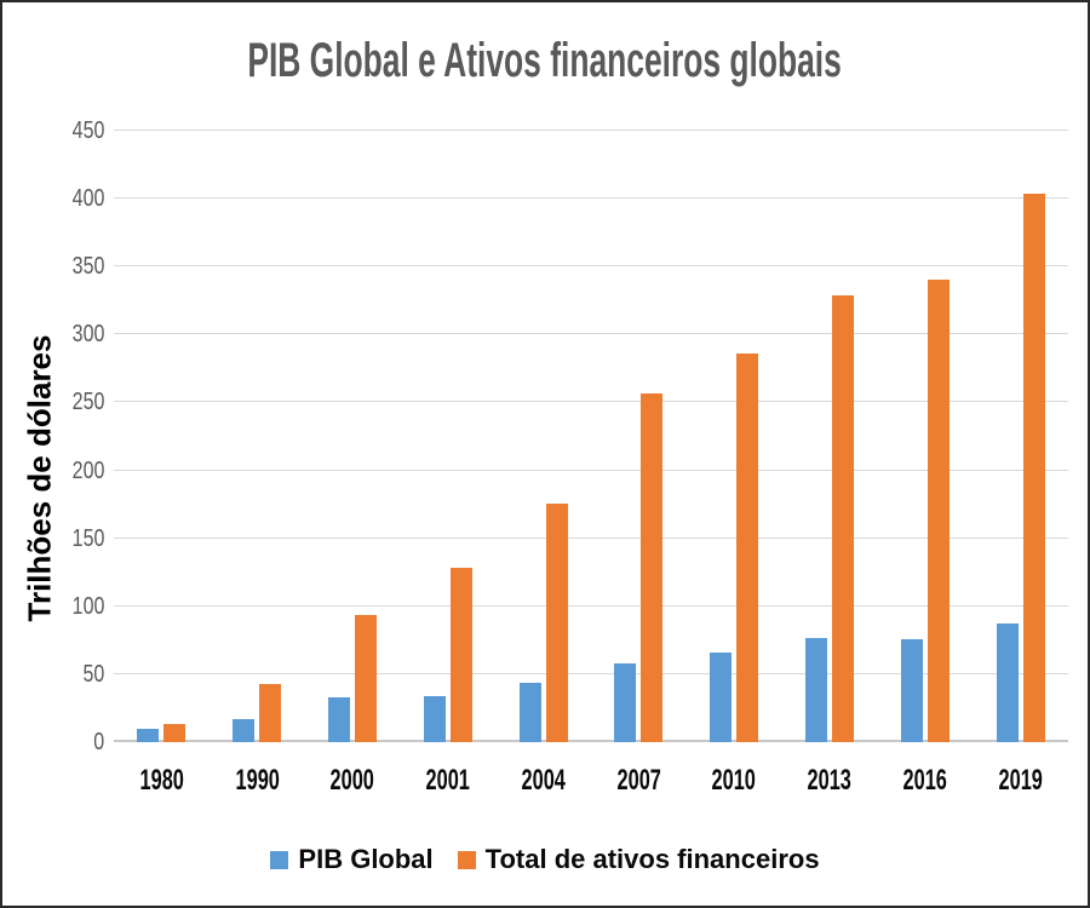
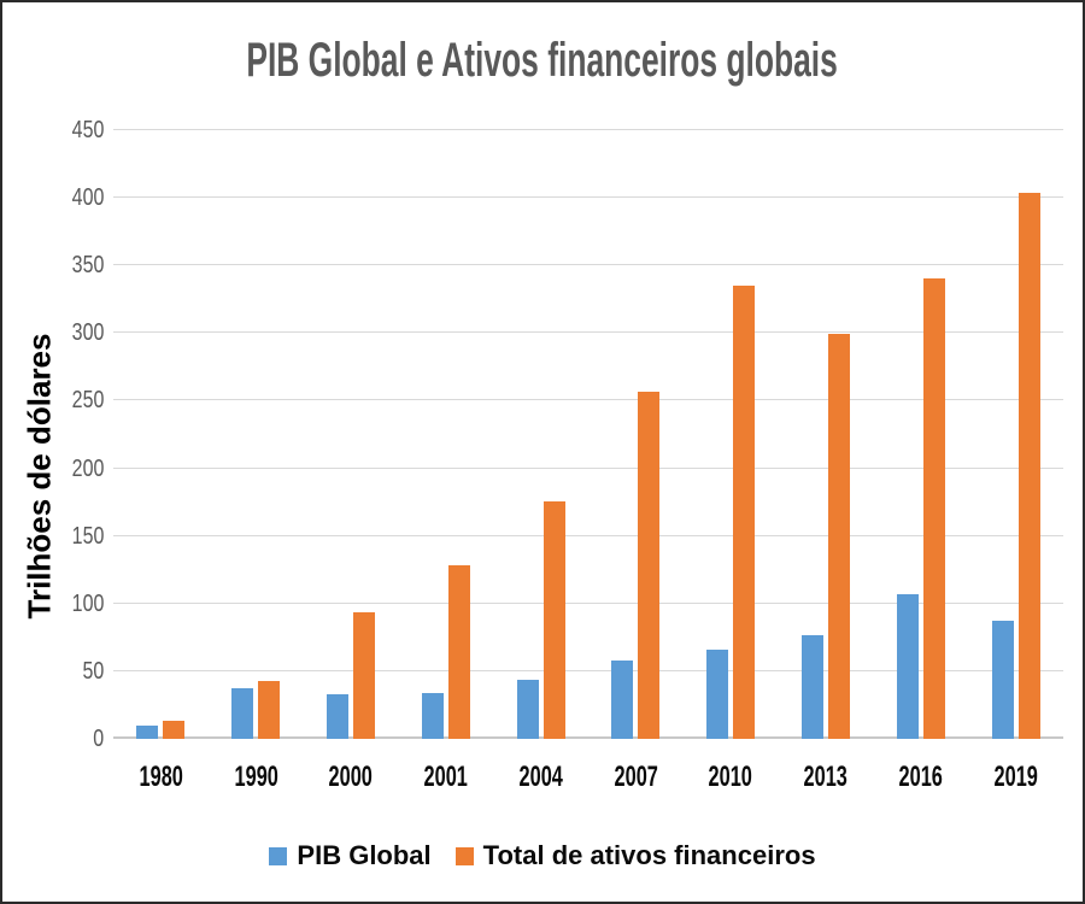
PIB Global/1990: 17 -> 37
Total de ativos financeiros/2010: 286 -> 335
Total de ativos financeiros/2013: 329 -> 299
PIB Global/2016: 76 -> 107
